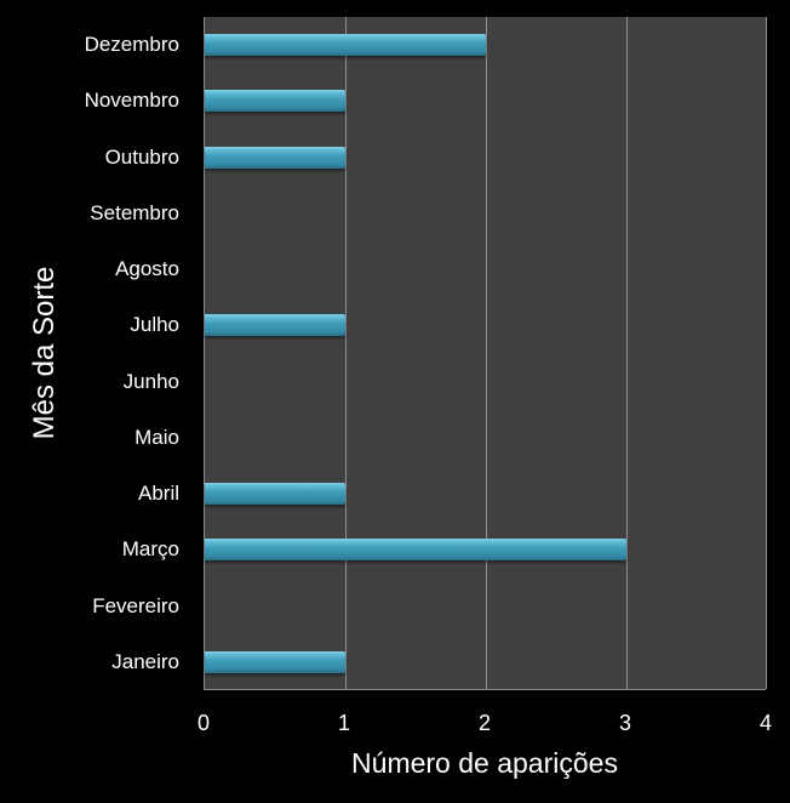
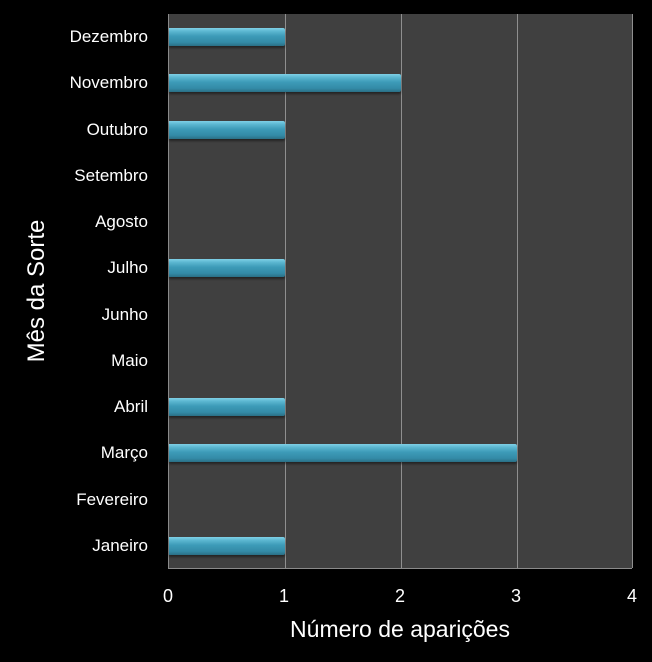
Novembro: 1 -> 2
Dezembro: 2 -> 1
